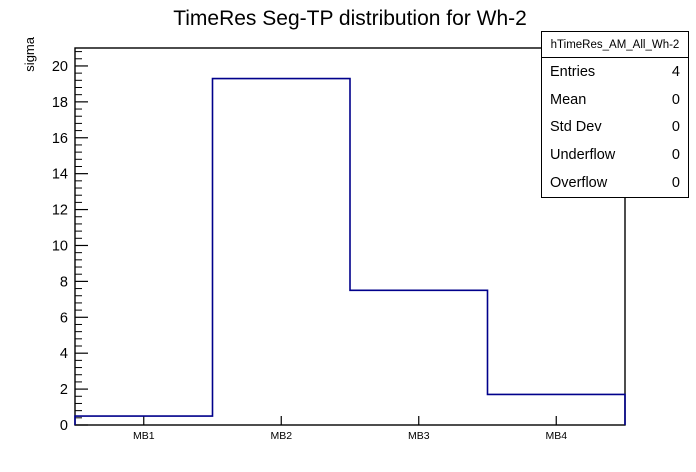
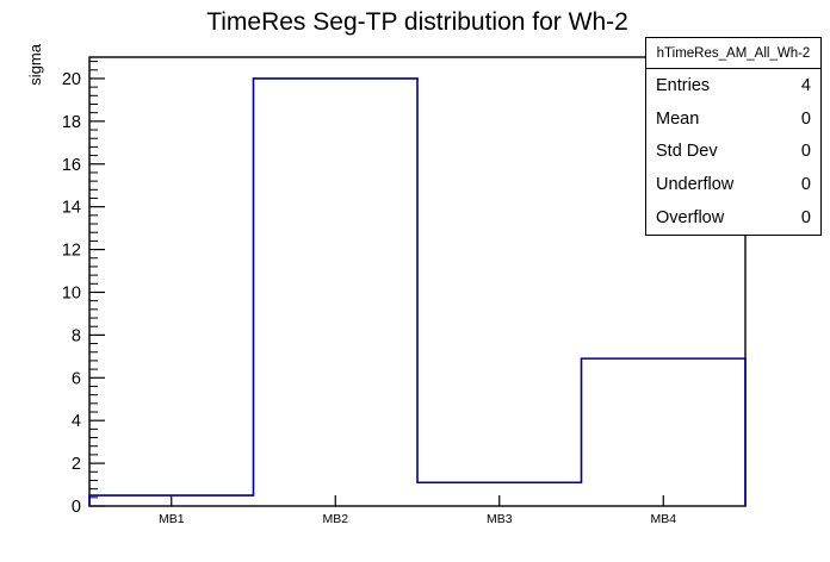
MB2: 19.3 -> 20.0
MB3: 7.5 -> 1.1
MB4: 1.7 -> 6.9
